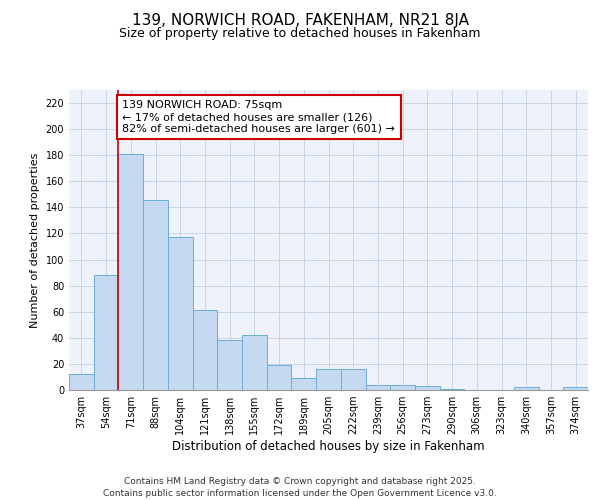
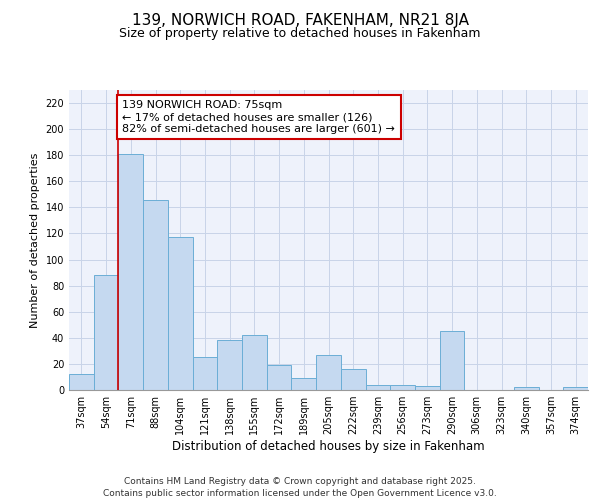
121sqm: 61 -> 25
205sqm: 16 -> 27
290sqm: 1 -> 45
